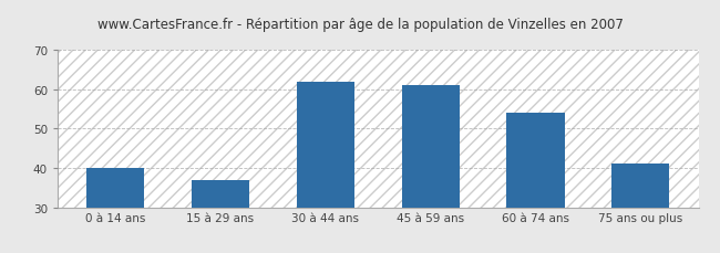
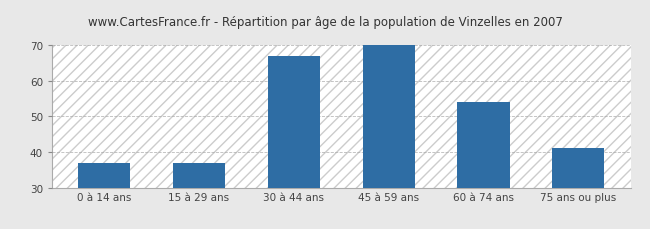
0 à 14 ans: 40 -> 37
30 à 44 ans: 62 -> 67
45 à 59 ans: 61 -> 70
